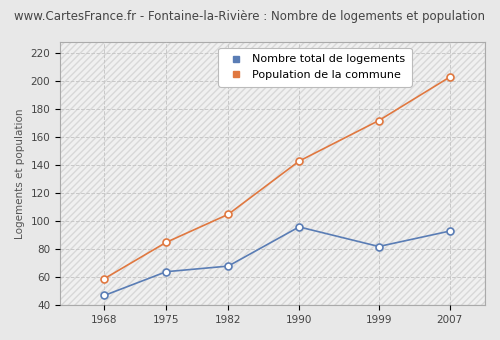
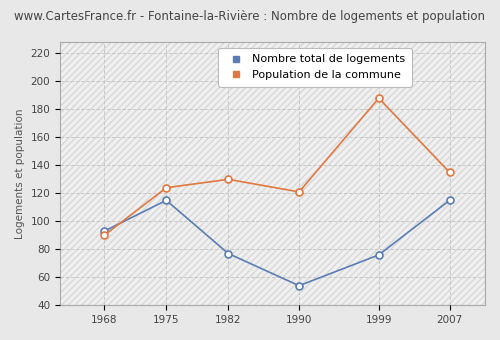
Nombre total de logements/1968: 47 -> 93
Population de la commune/1968: 59 -> 90
Nombre total de logements/1975: 64 -> 115
Population de la commune/1975: 85 -> 124
Nombre total de logements/1982: 68 -> 77
Population de la commune/1982: 105 -> 130
Nombre total de logements/1990: 96 -> 54
Population de la commune/1990: 143 -> 121
Nombre total de logements/1999: 82 -> 76
Population de la commune/1999: 172 -> 188
Nombre total de logements/2007: 93 -> 115
Population de la commune/2007: 203 -> 135
